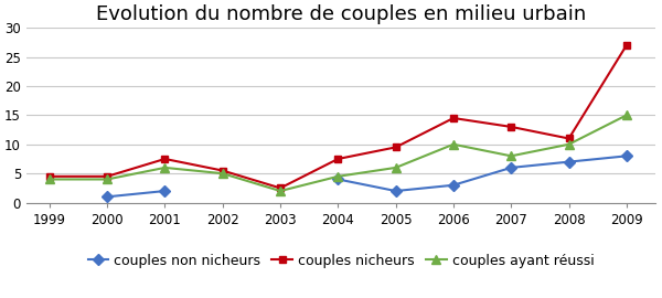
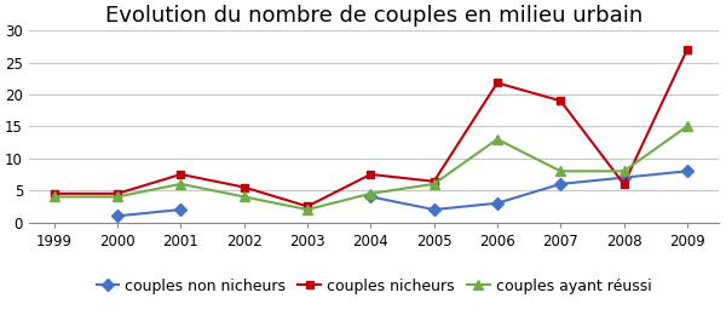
couples ayant réussi/2002: 5.0 -> 4.0
couples nicheurs/2005: 9.5 -> 6.4
couples nicheurs/2006: 14.5 -> 21.8
couples ayant réussi/2006: 10.0 -> 13.0
couples nicheurs/2007: 13.0 -> 19.0
couples nicheurs/2008: 11.0 -> 6.0
couples ayant réussi/2008: 10.0 -> 8.0
